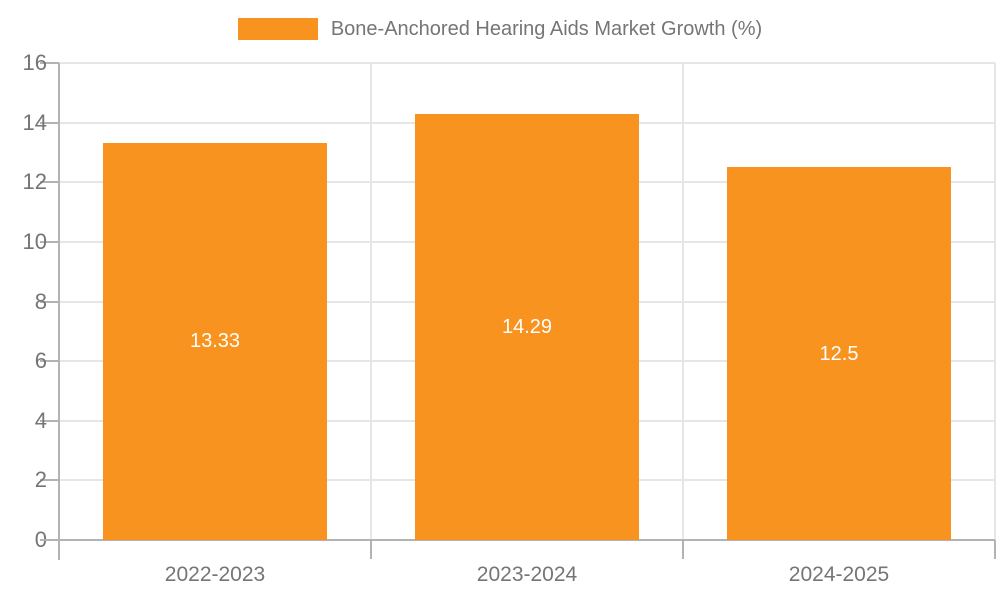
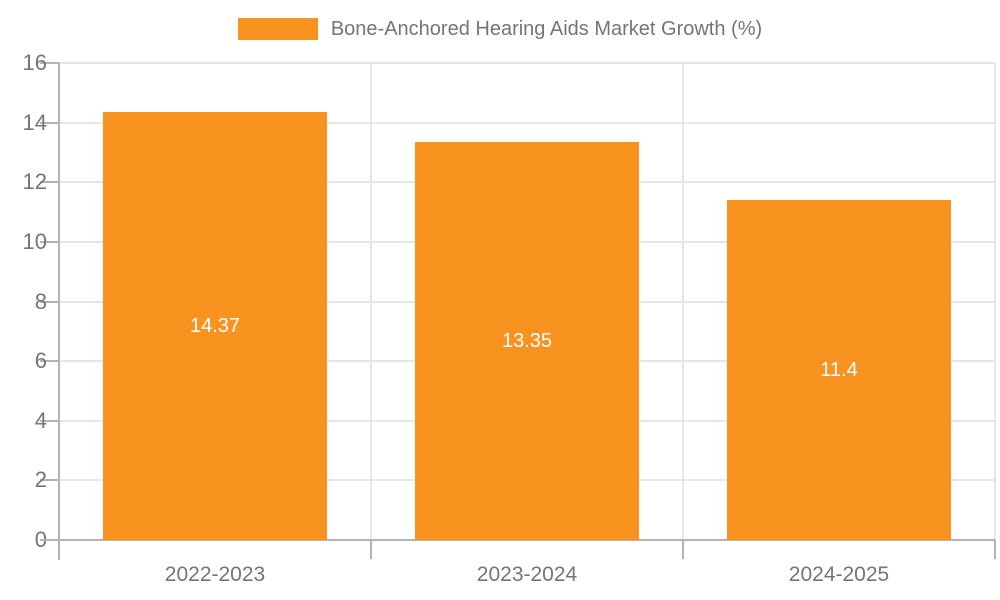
2022-2023: 13.33 -> 14.37
2023-2024: 14.29 -> 13.35
2024-2025: 12.5 -> 11.4
